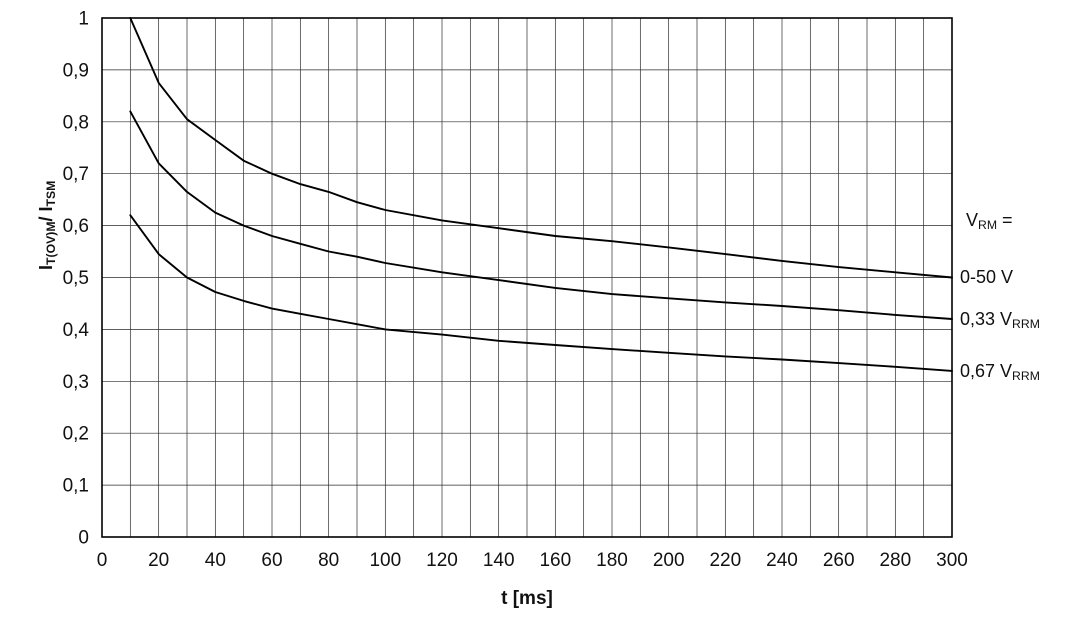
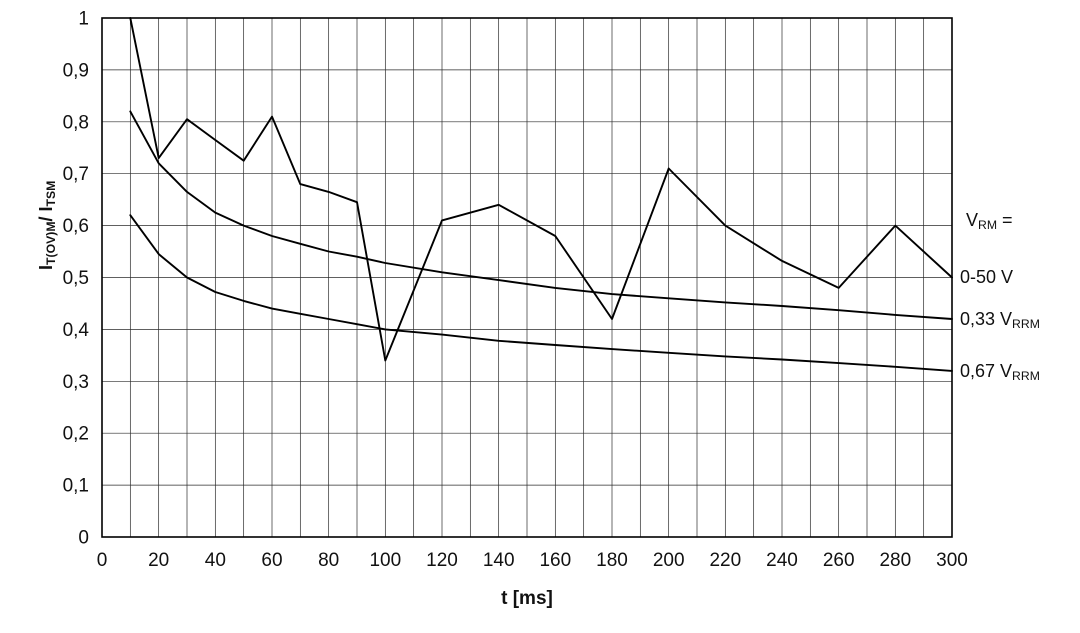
0-50 V/20: 0,88 -> 0,73
0-50 V/60: 0,70 -> 0,81
0-50 V/100: 0,63 -> 0,34
0-50 V/140: 0,59 -> 0,64
0-50 V/180: 0,57 -> 0,42
0-50 V/200: 0,56 -> 0,71
0-50 V/220: 0,55 -> 0,60
0-50 V/260: 0,52 -> 0,48
0-50 V/280: 0,51 -> 0,60
